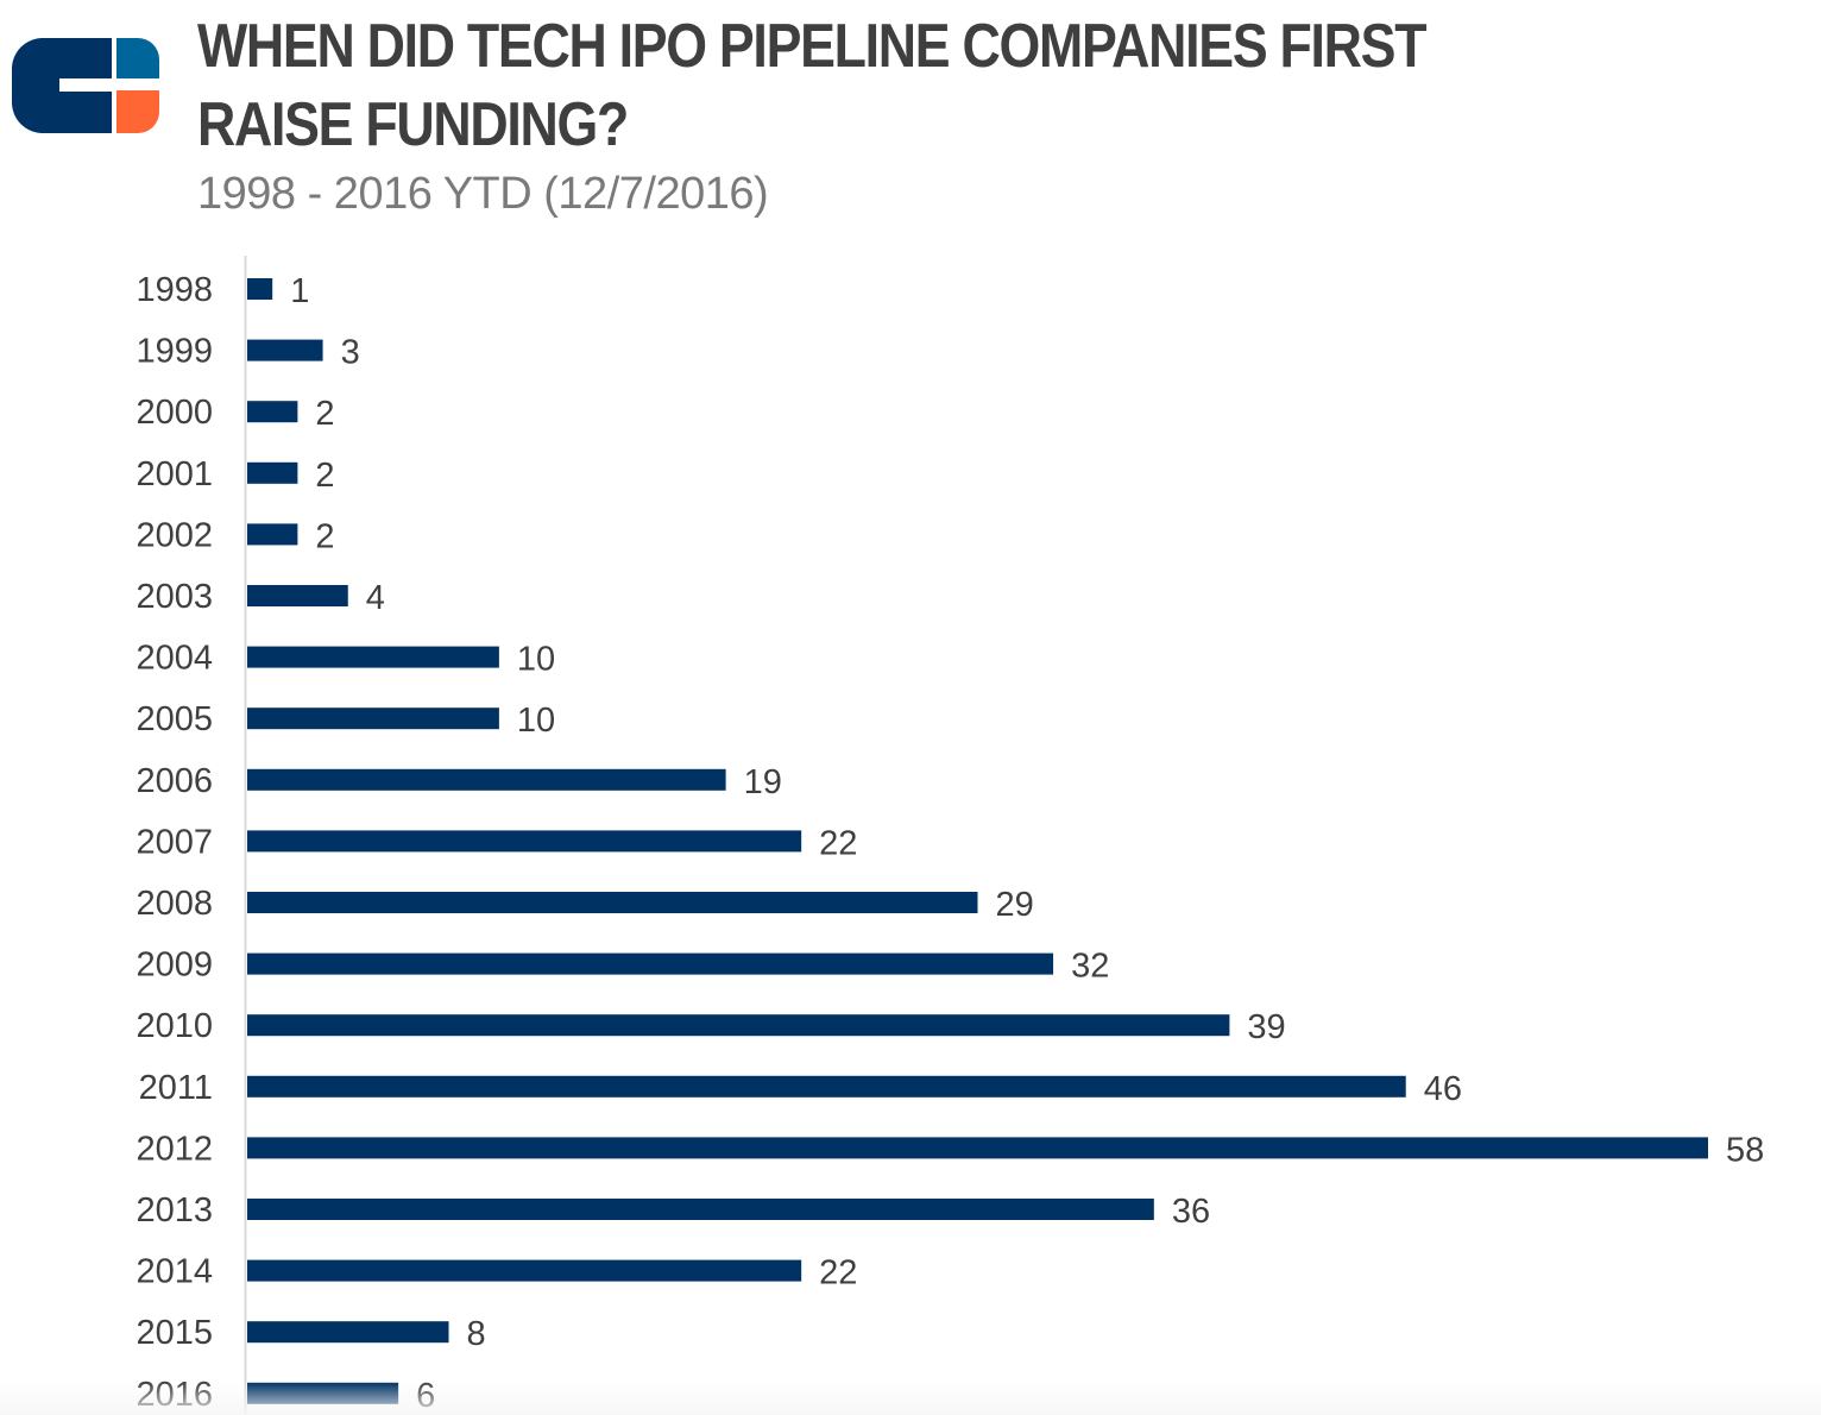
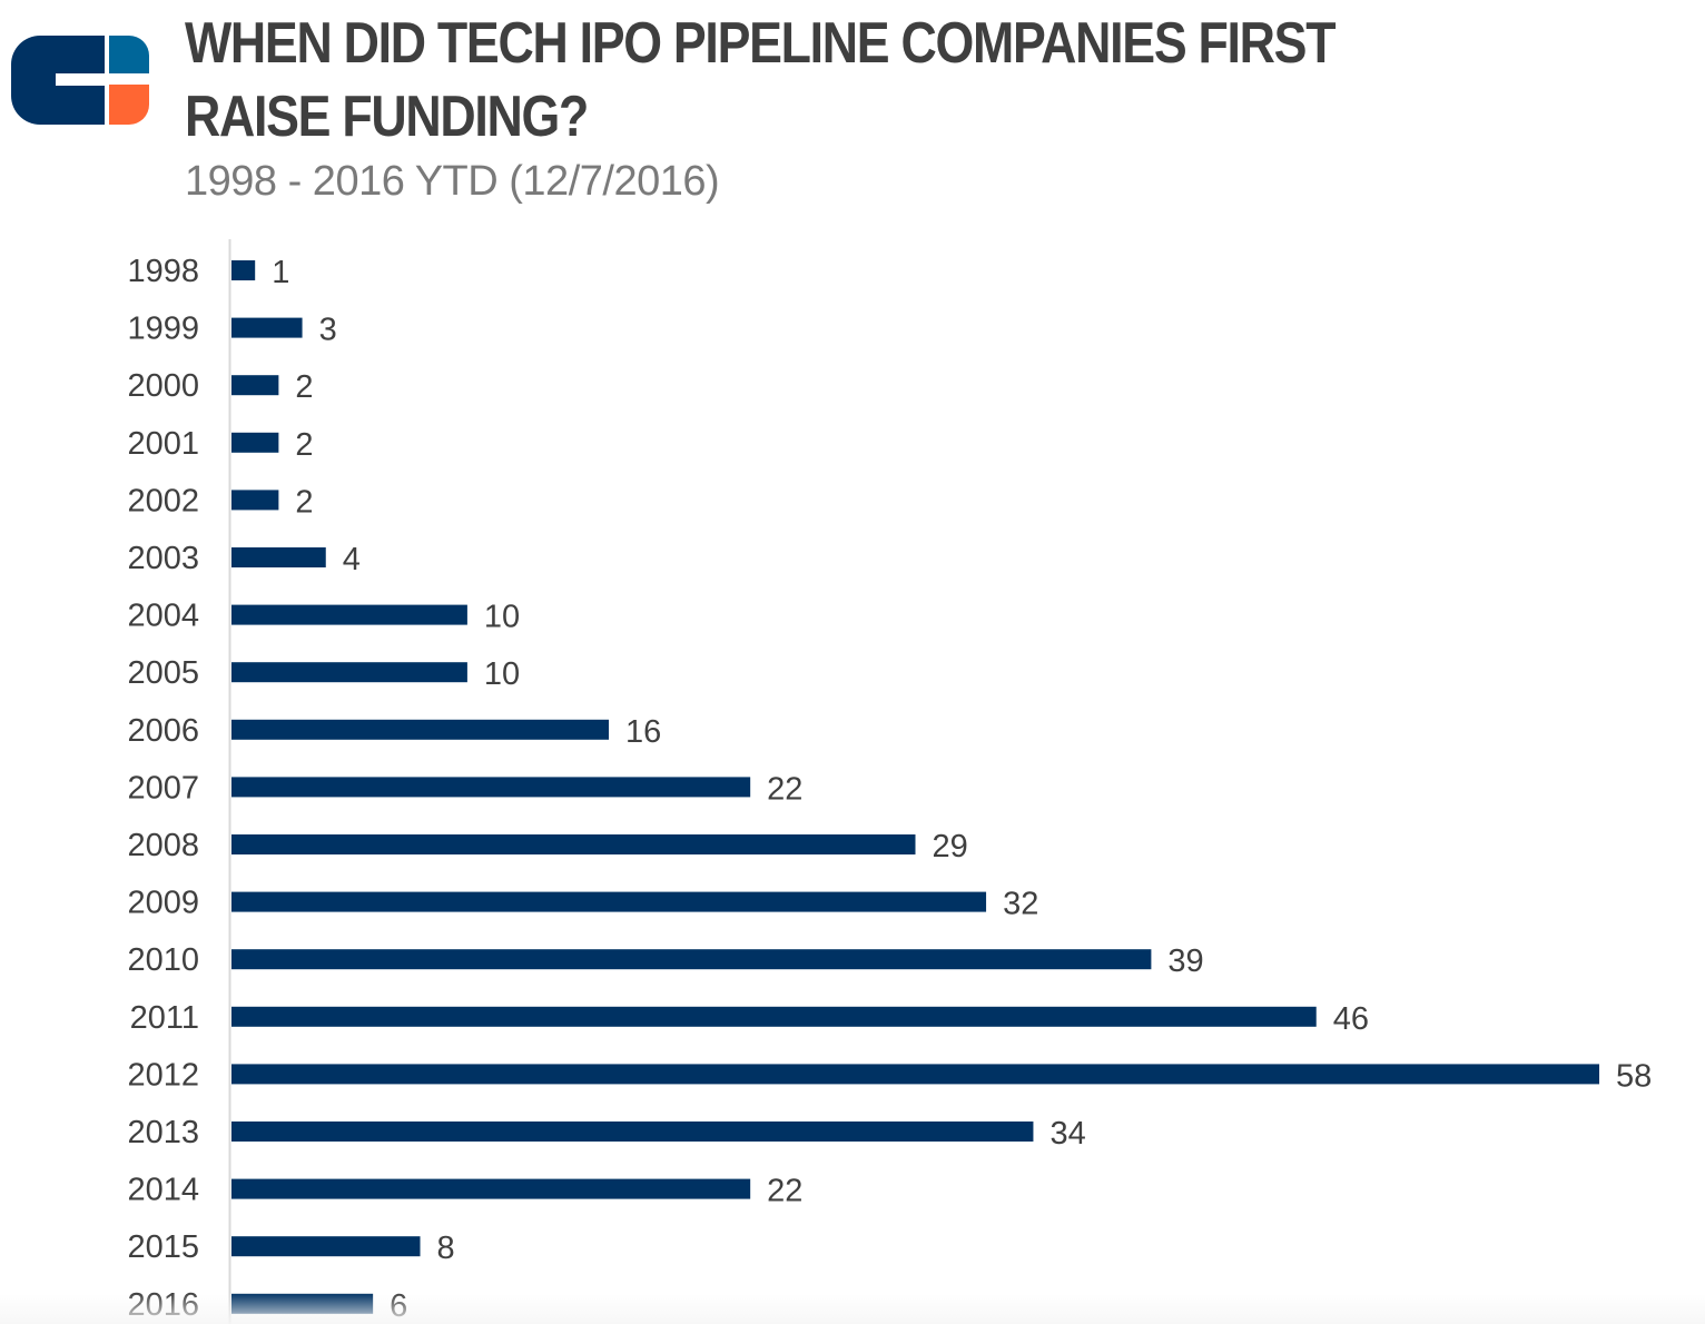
2006: 19 -> 16
2013: 36 -> 34
